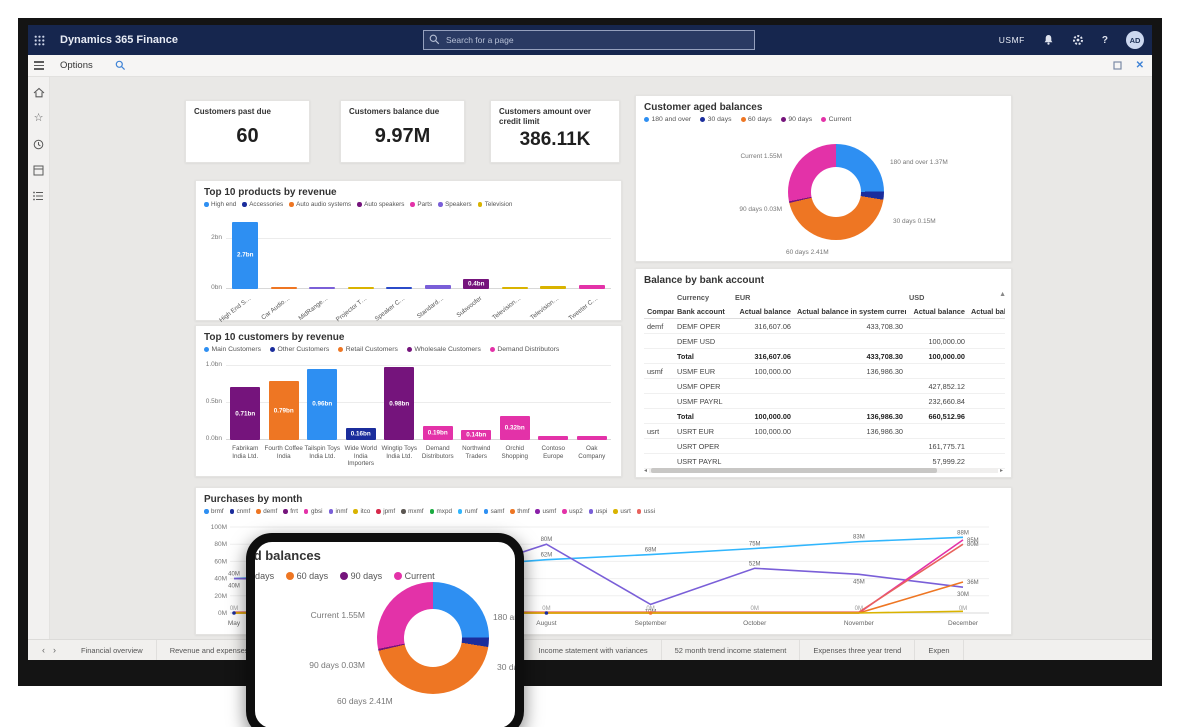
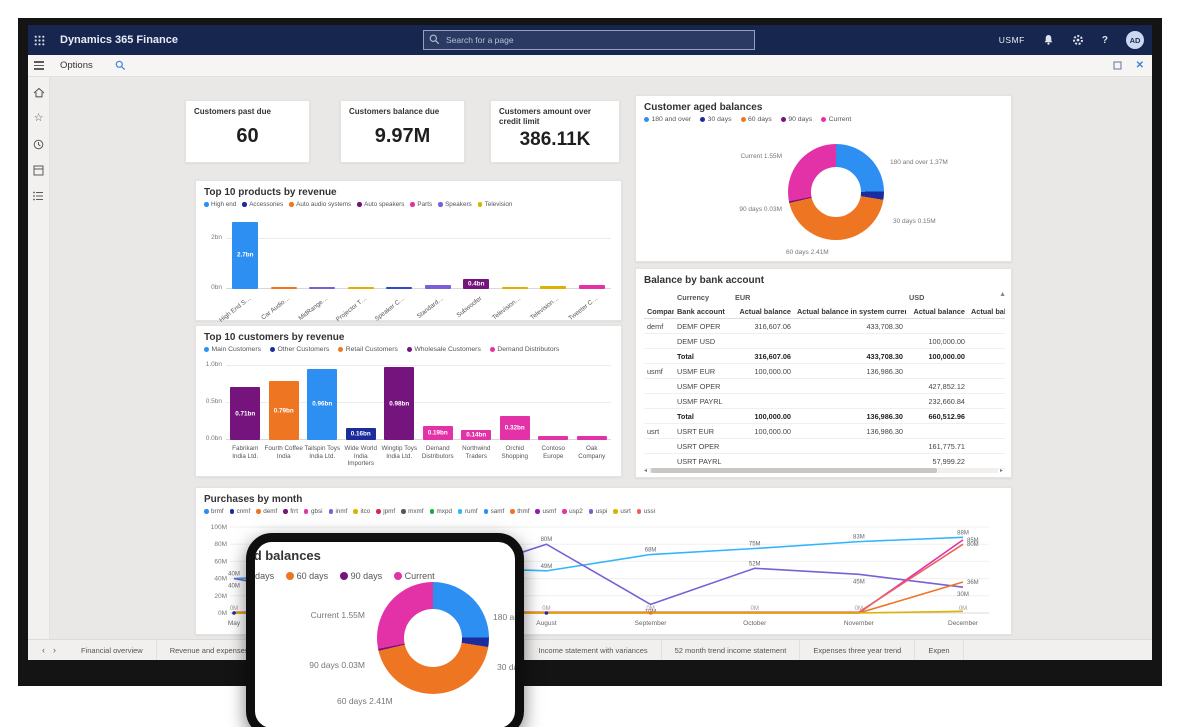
Purchases by month/uspi/June: 39M -> 20M
Purchases by month/rumf/August: 62M -> 49M
